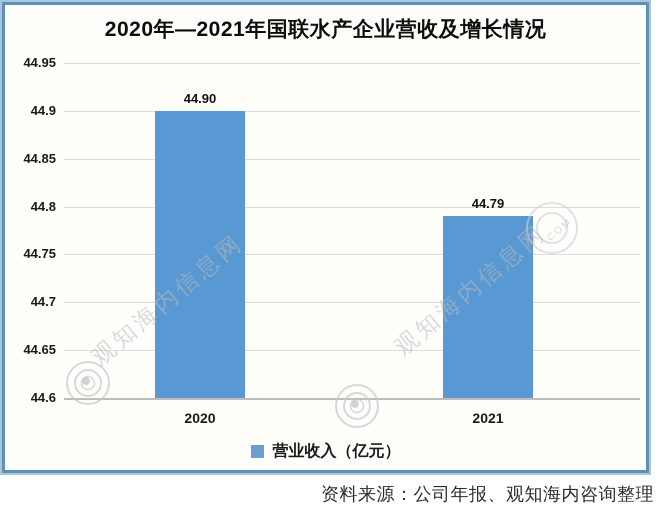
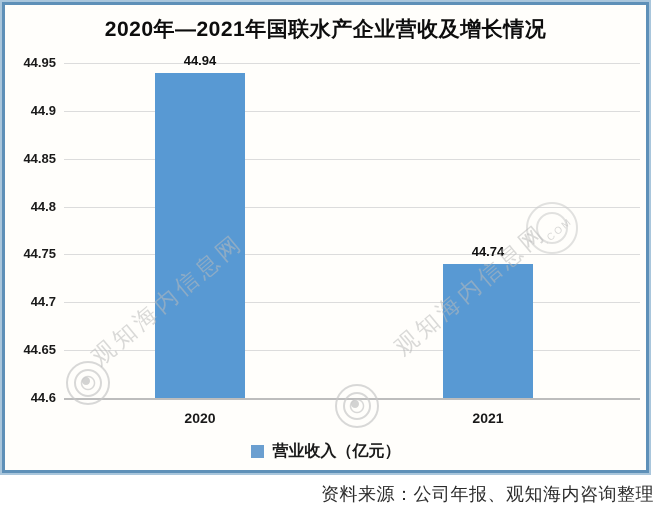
2020: 44.90 -> 44.94
2021: 44.79 -> 44.74
